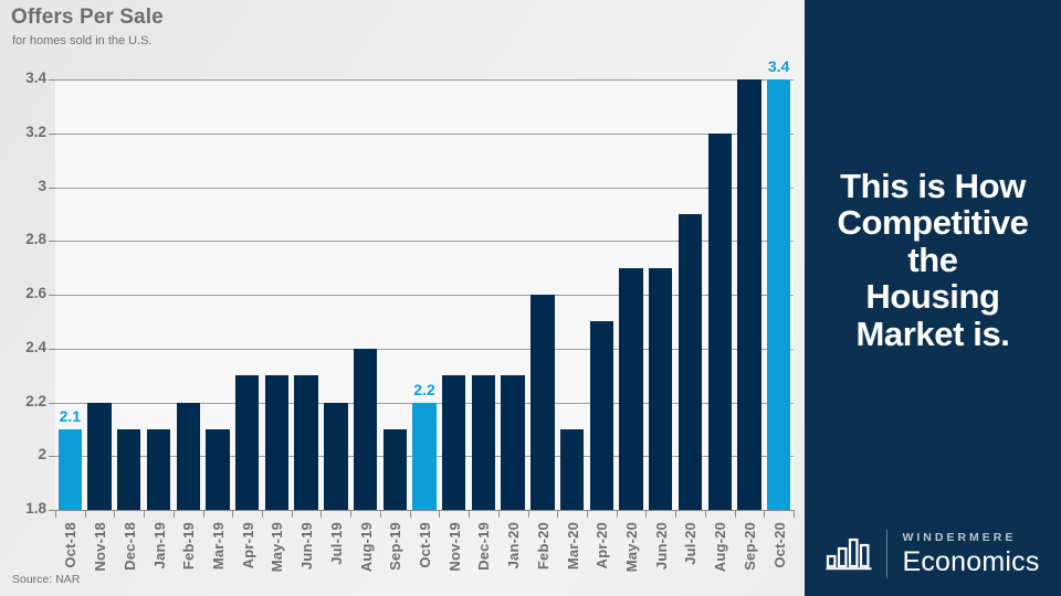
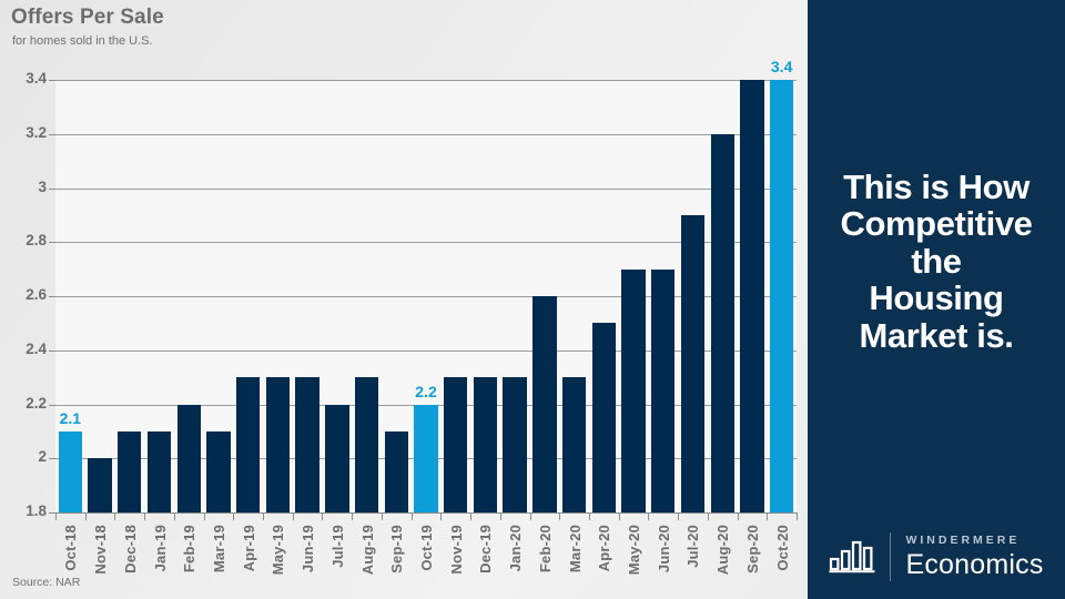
Nov-18: 2.2 -> 2.0
Aug-19: 2.4 -> 2.3
Mar-20: 2.1 -> 2.3
